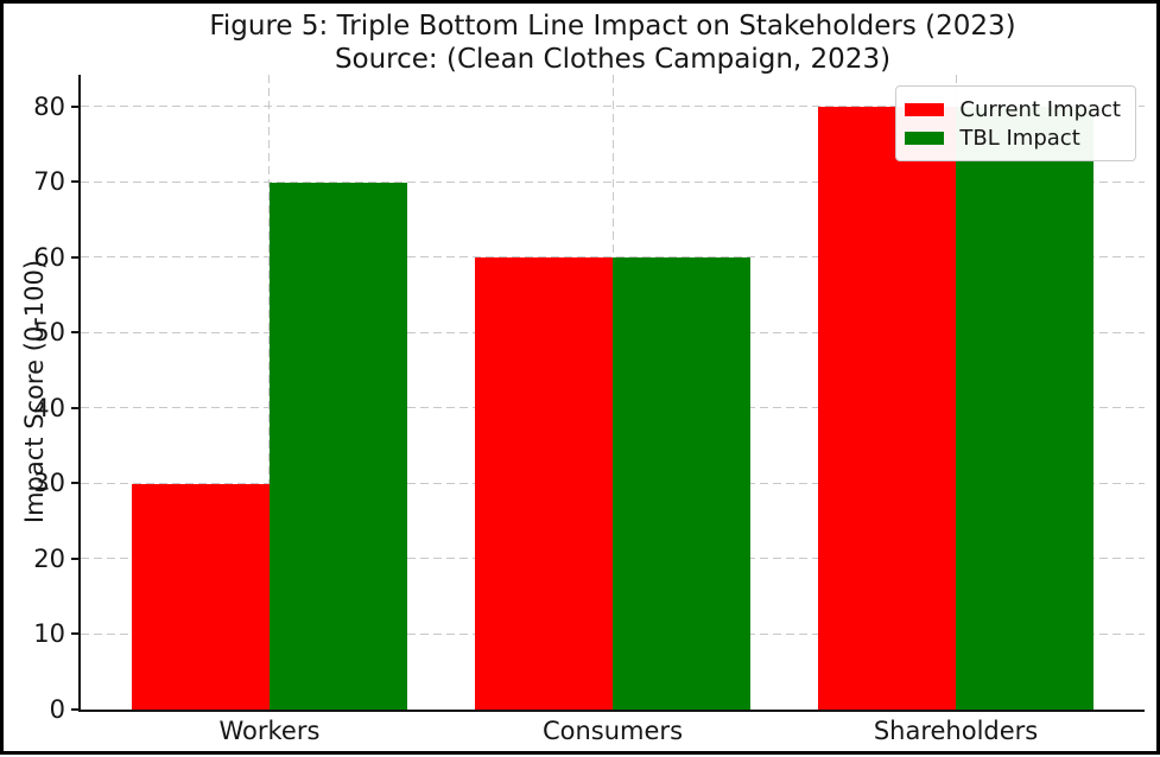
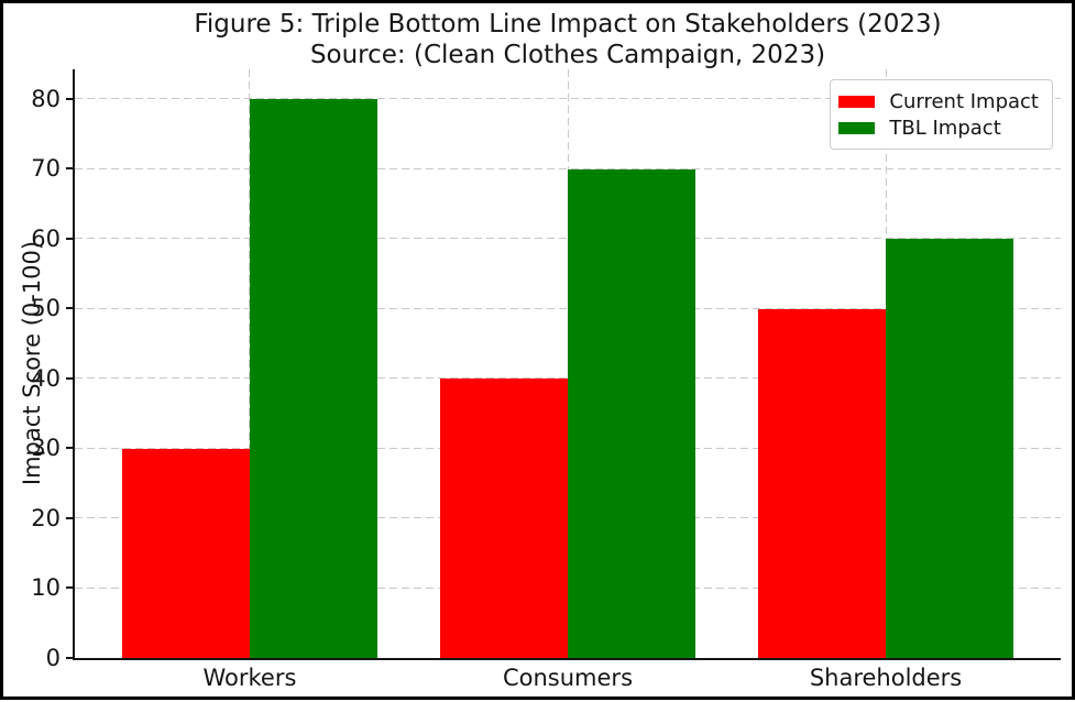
TBL Impact/Workers: 70 -> 80
Current Impact/Consumers: 60 -> 40
TBL Impact/Consumers: 60 -> 70
Current Impact/Shareholders: 80 -> 50
TBL Impact/Shareholders: 80 -> 60
